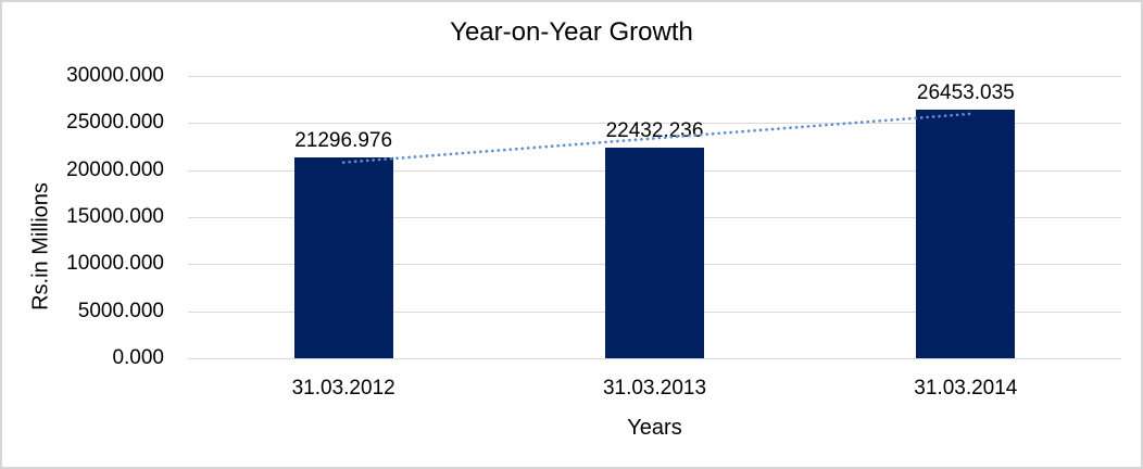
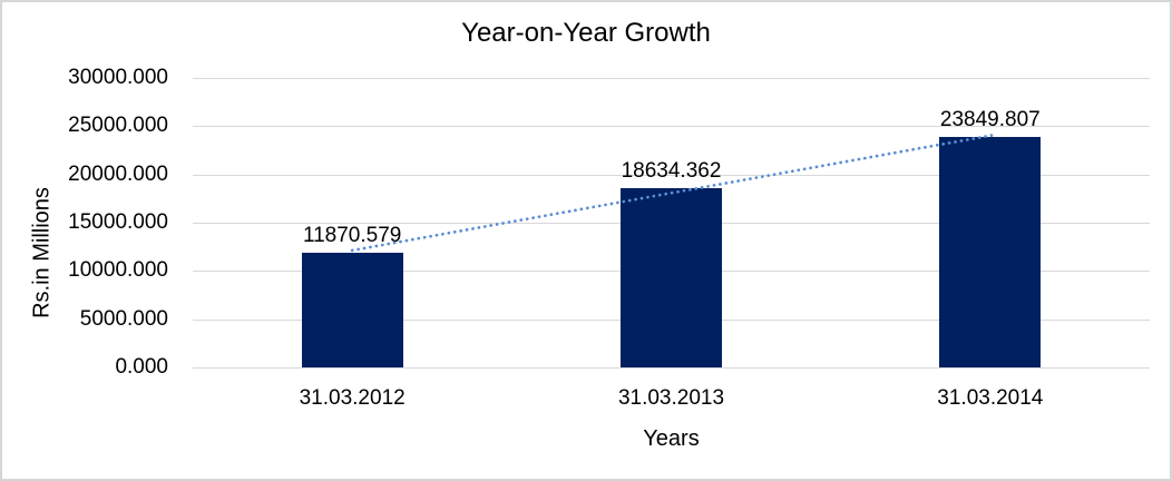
31.03.2012: 21296.976 -> 11870.579
31.03.2013: 22432.236 -> 18634.362
31.03.2014: 26453.035 -> 23849.807
